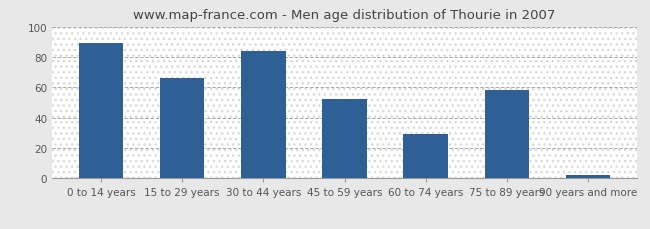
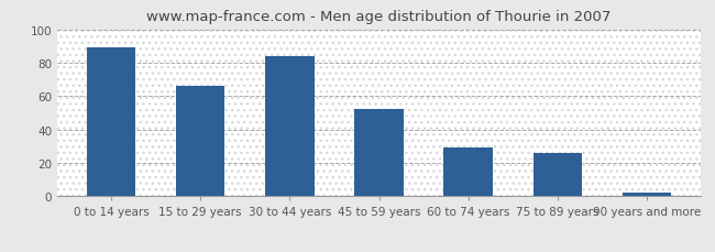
75 to 89 years: 58 -> 26
